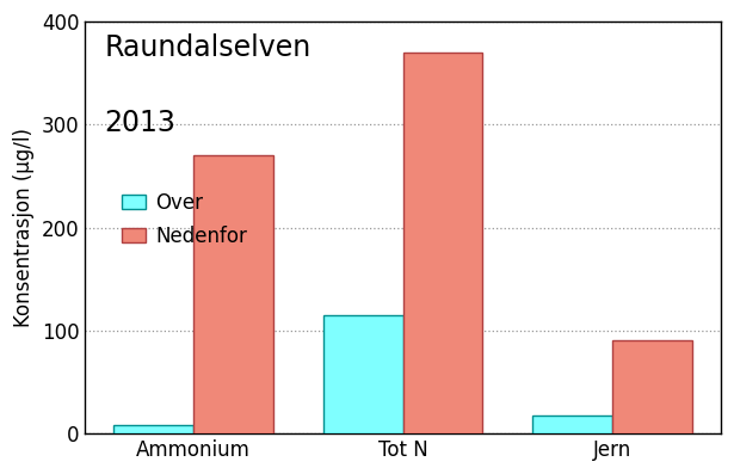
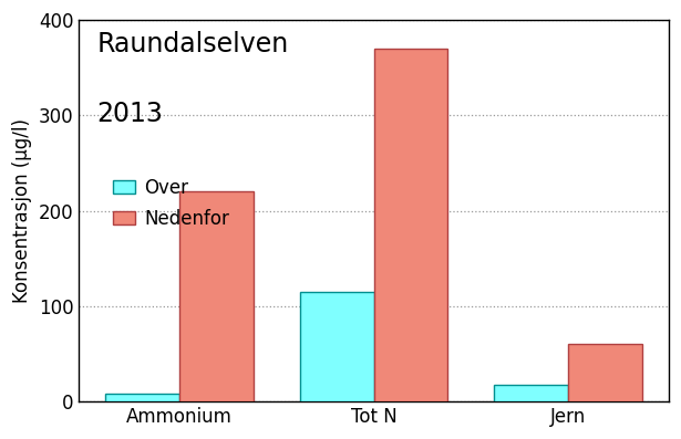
Nedenfor/Ammonium: 270 -> 220
Nedenfor/Jern: 90 -> 60
